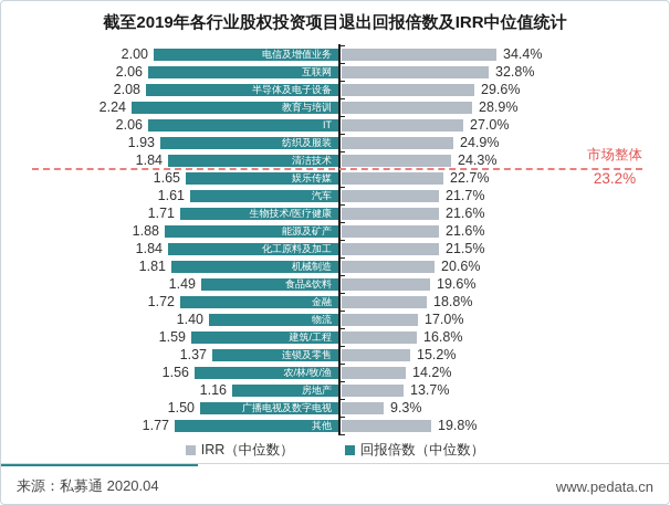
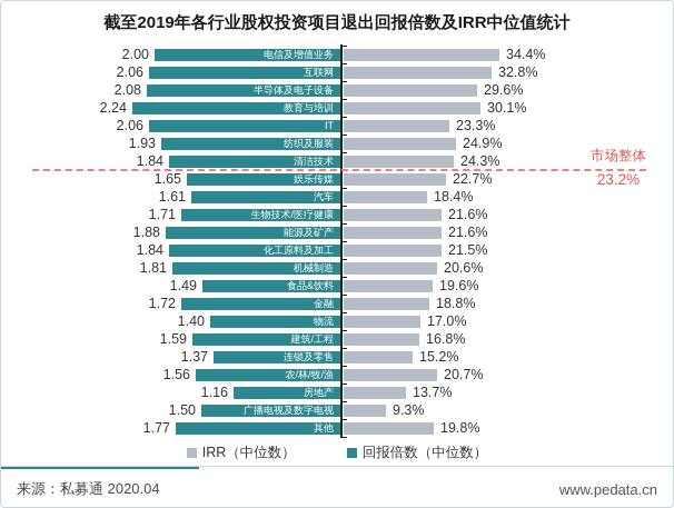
IRR（中位数）/教育与培训: 28.9% -> 30.1%
IRR（中位数）/IT: 27.0% -> 23.3%
IRR（中位数）/汽车: 21.7% -> 18.4%
IRR（中位数）/农/林/牧/渔: 14.2% -> 20.7%
